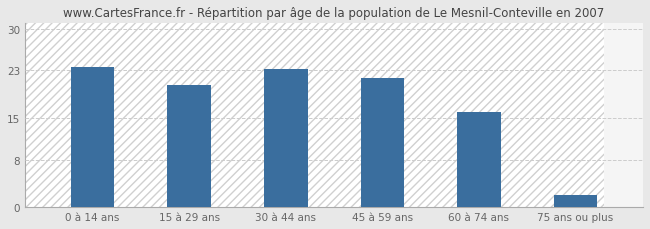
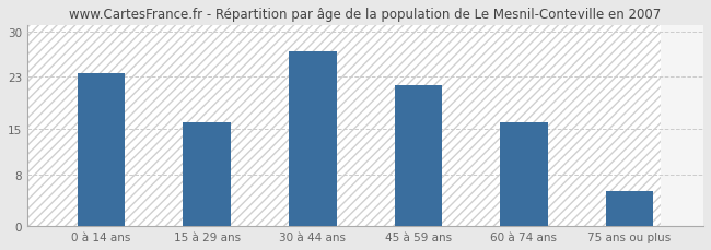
15 à 29 ans: 20.6 -> 16.0
30 à 44 ans: 23.3 -> 27.0
75 ans ou plus: 2.1 -> 5.4
